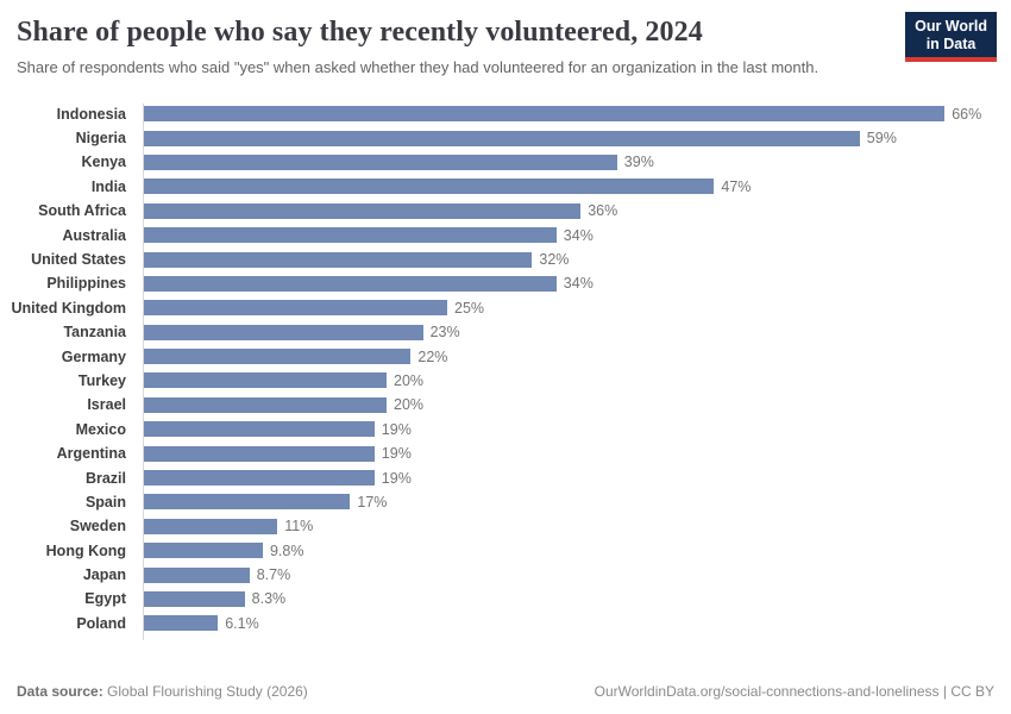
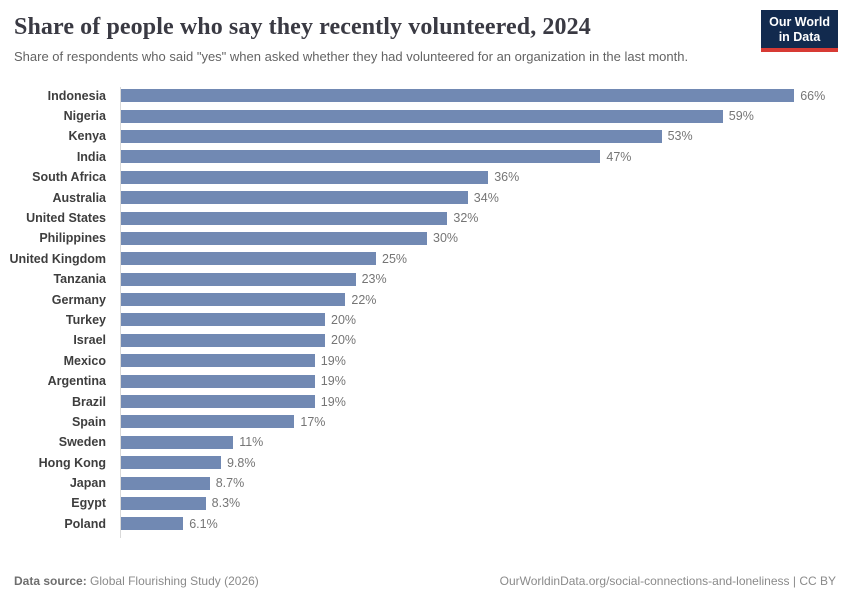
Kenya: 39% -> 53%
Philippines: 34% -> 30%
